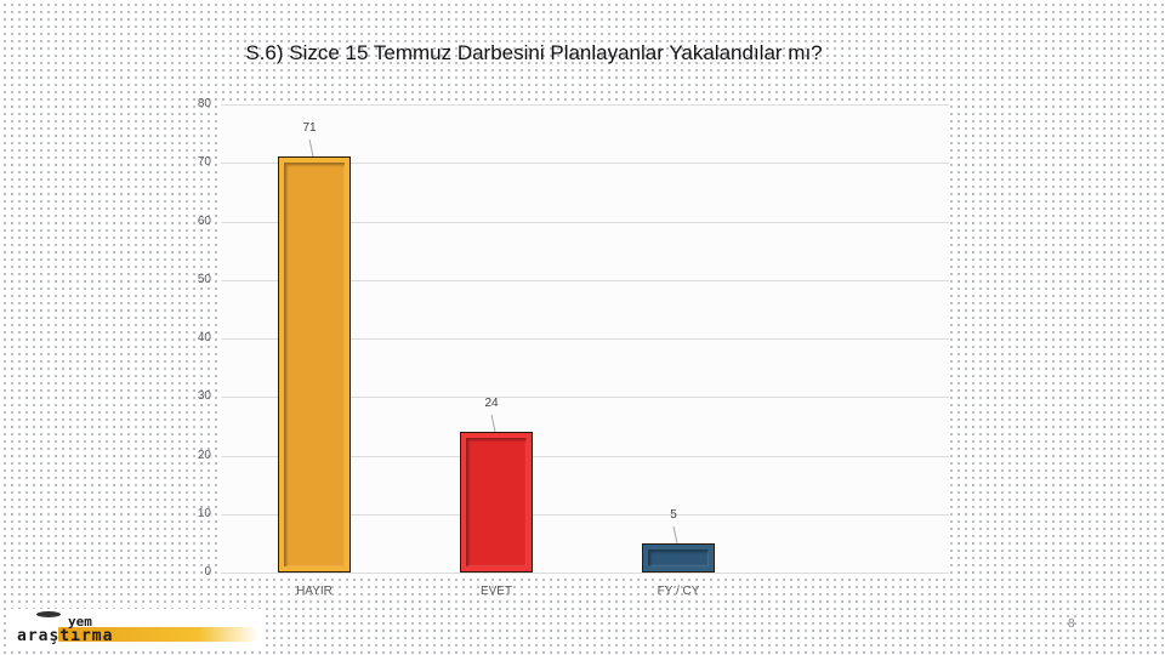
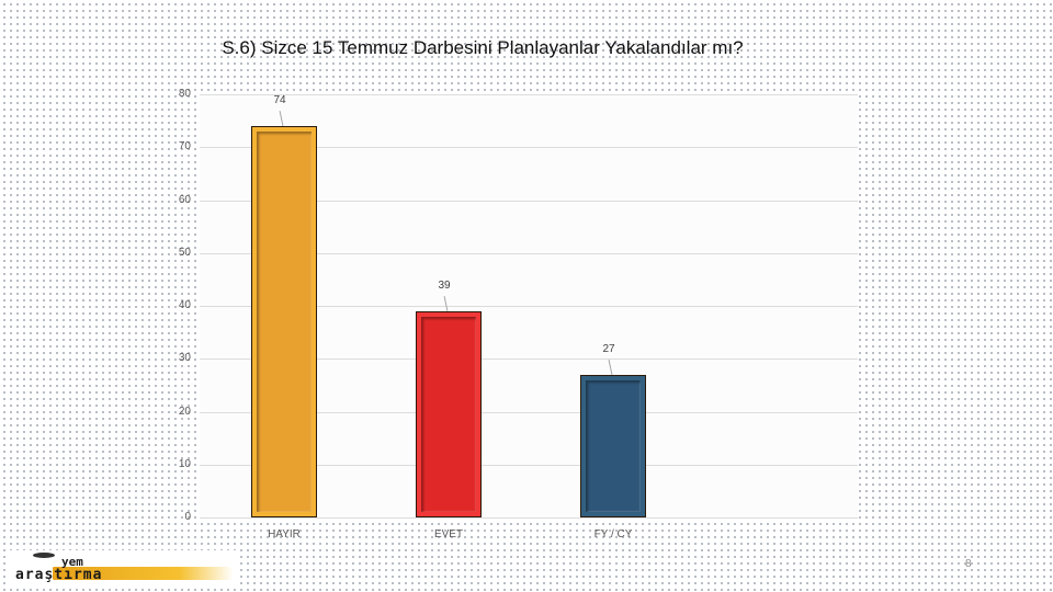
HAYIR: 71 -> 74
EVET: 24 -> 39
FY / CY: 5 -> 27
